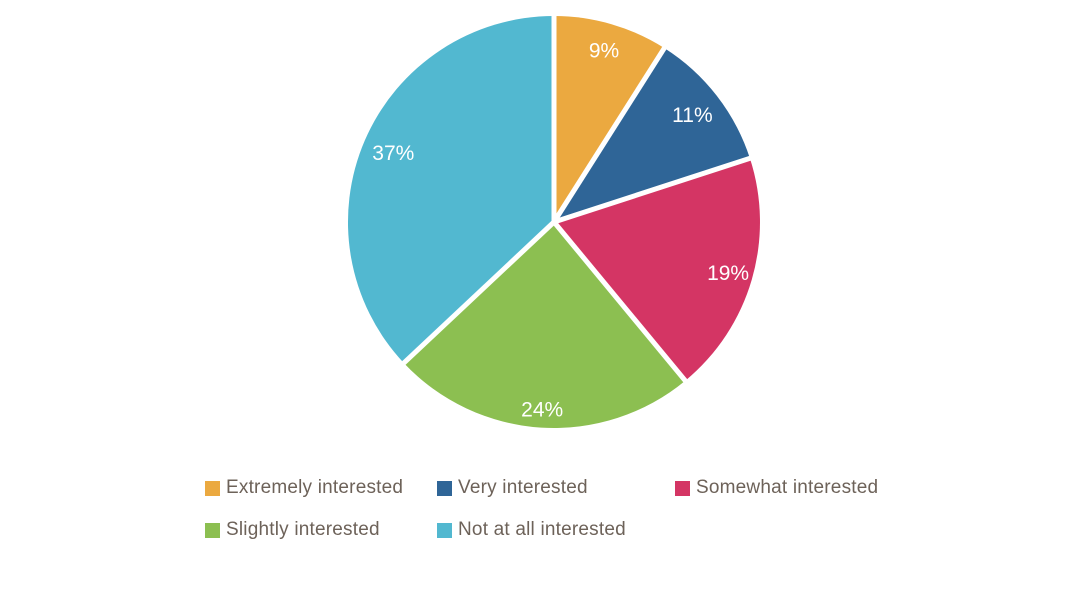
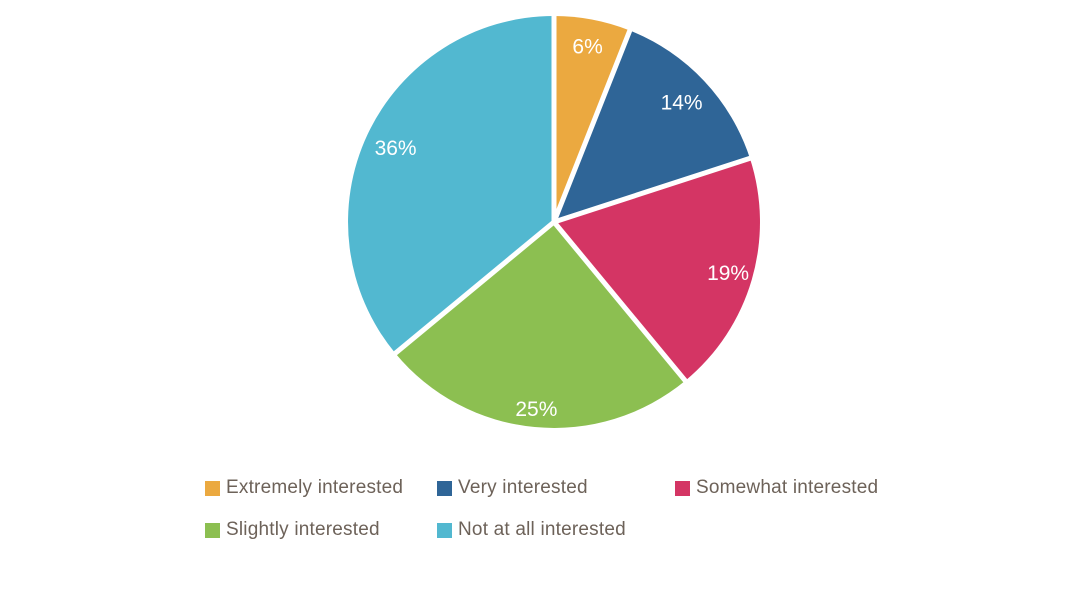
Extremely interested: 9% -> 6%
Very interested: 11% -> 14%
Slightly interested: 24% -> 25%
Not at all interested: 37% -> 36%
